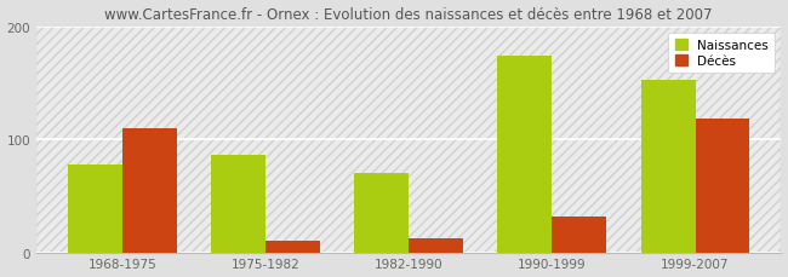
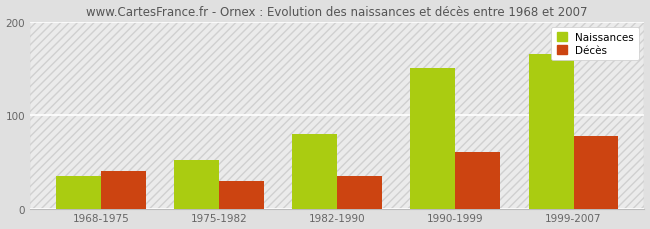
Naissances/1968-1975: 78 -> 35
Décès/1968-1975: 110 -> 40
Naissances/1975-1982: 86 -> 52
Décès/1975-1982: 10 -> 30
Naissances/1982-1990: 70 -> 80
Décès/1982-1990: 12 -> 35
Naissances/1990-1999: 174 -> 150
Décès/1990-1999: 32 -> 60
Naissances/1999-2007: 152 -> 165
Décès/1999-2007: 118 -> 78
